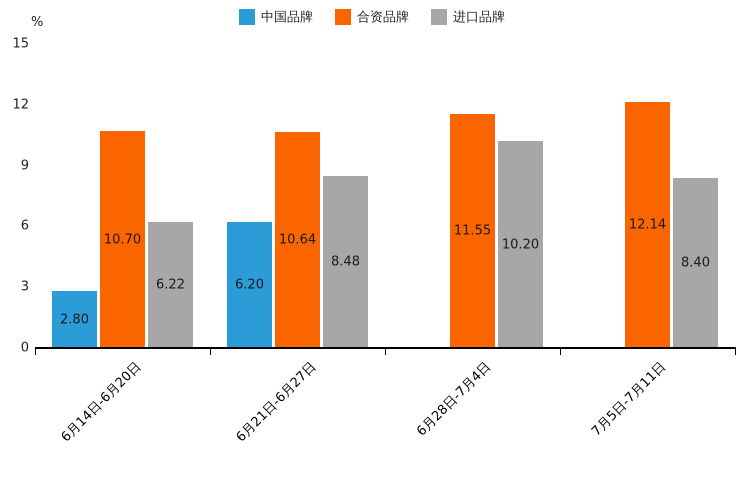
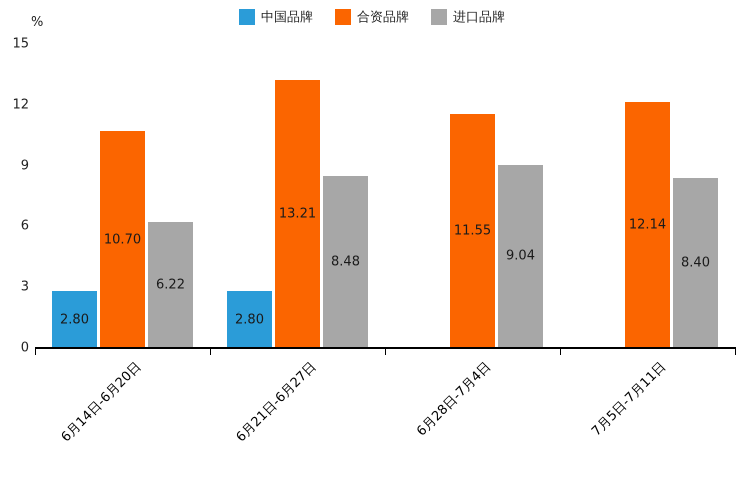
中国品牌/6月21日-6月27日: 6.20 -> 2.80
合资品牌/6月21日-6月27日: 10.64 -> 13.21
进口品牌/6月28日-7月4日: 10.20 -> 9.04
